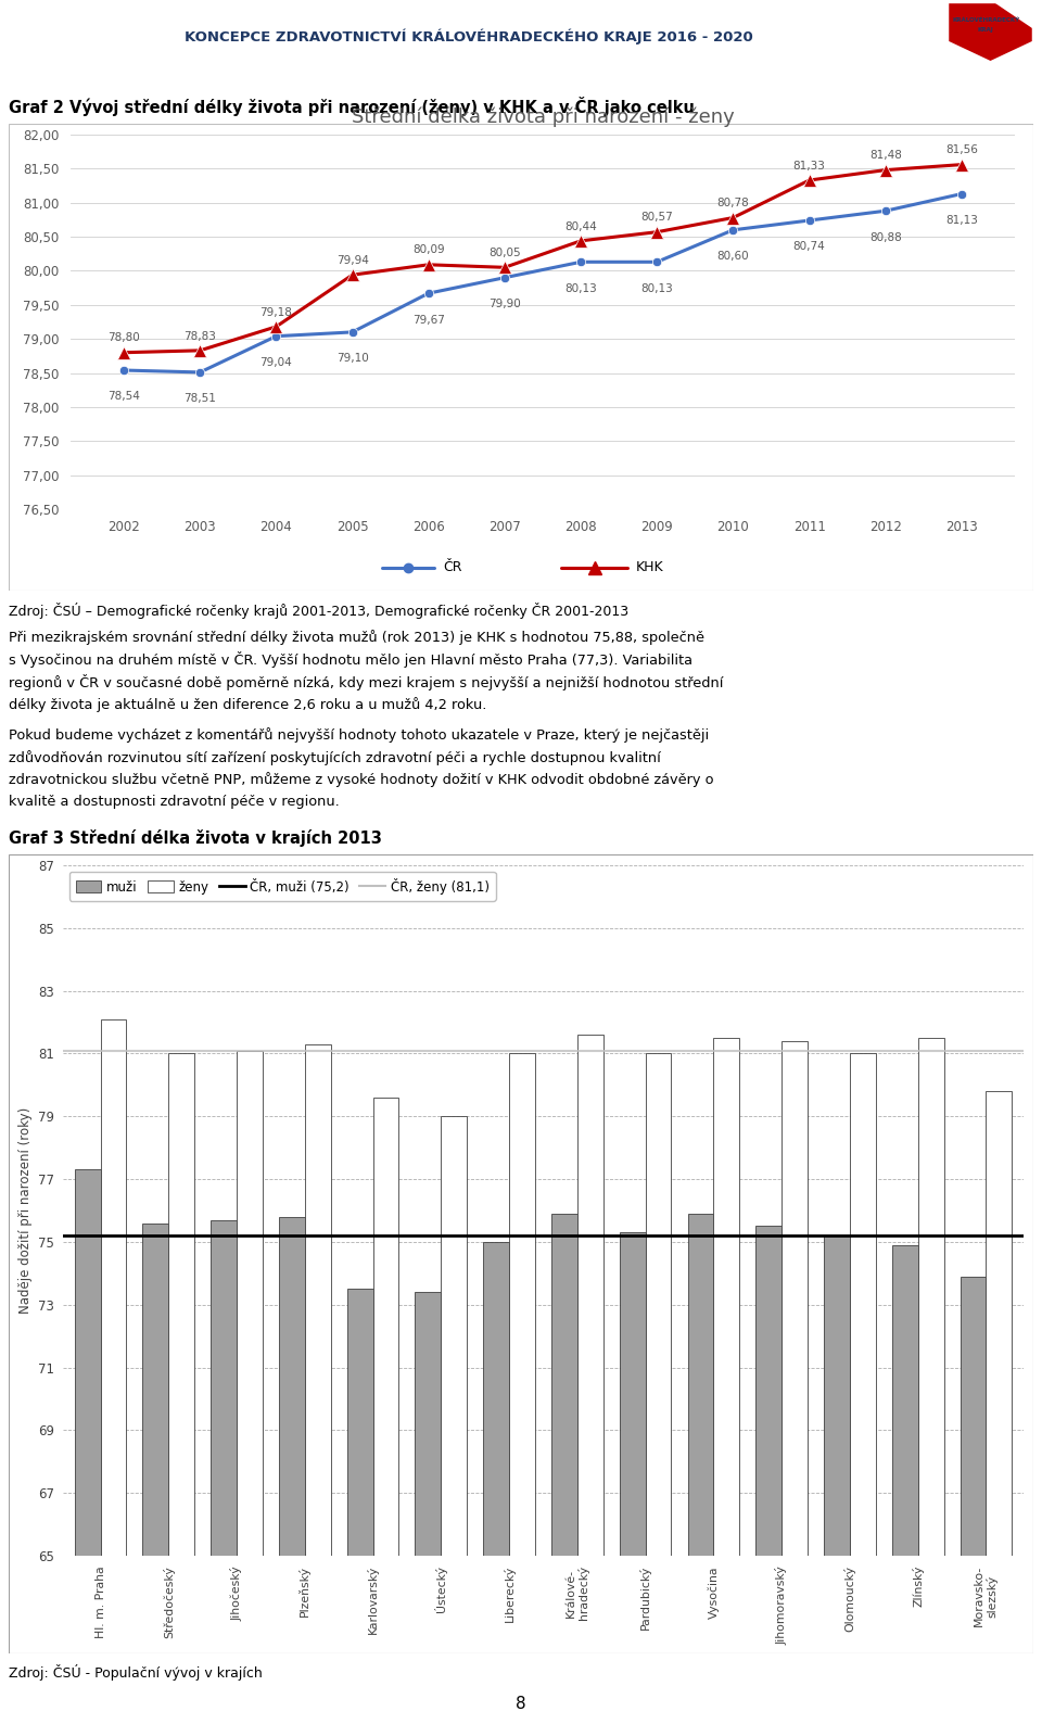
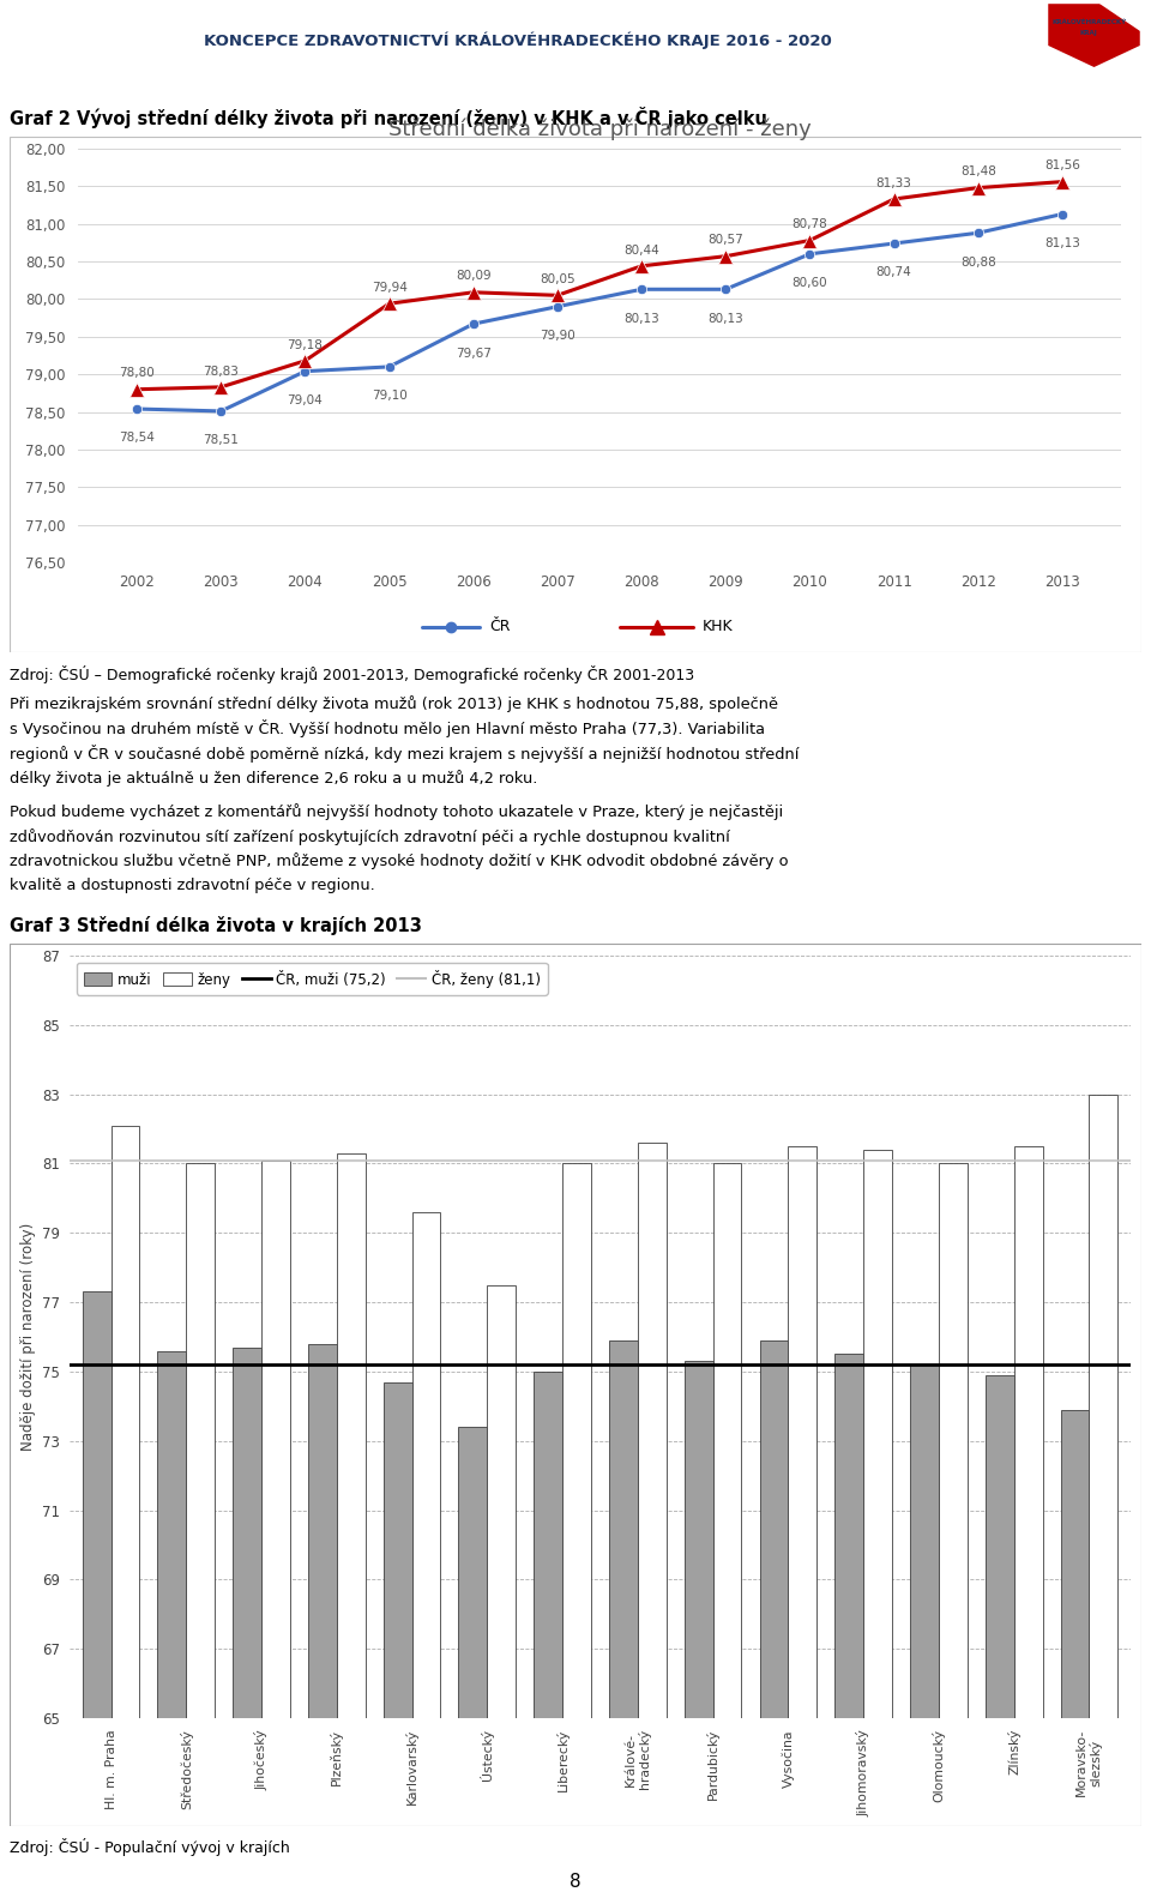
muži/Karlovarský: 73.5 -> 74.7
ženy/Ústecký: 79.0 -> 77.5
ženy/Moravsko- slezský: 79.8 -> 83.0
